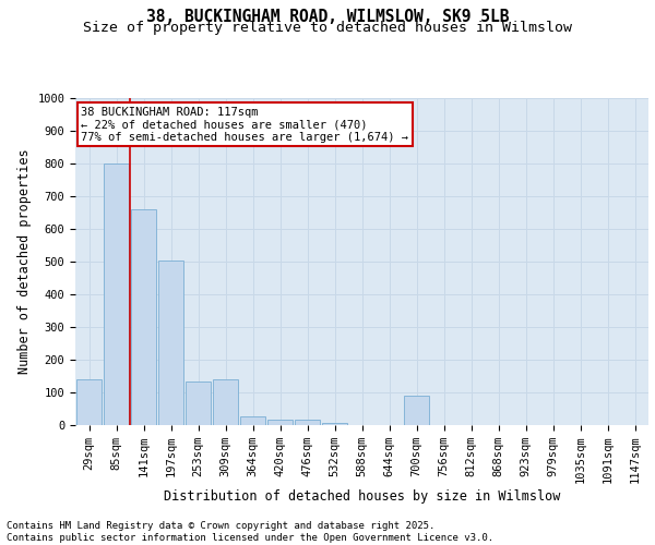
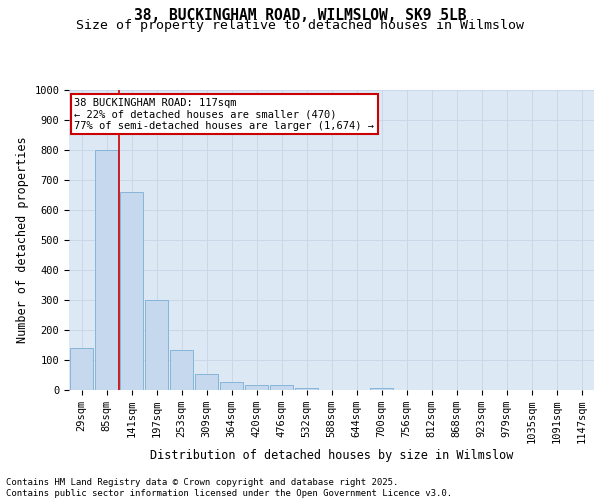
197sqm: 505 -> 300
309sqm: 140 -> 53
700sqm: 90 -> 8
